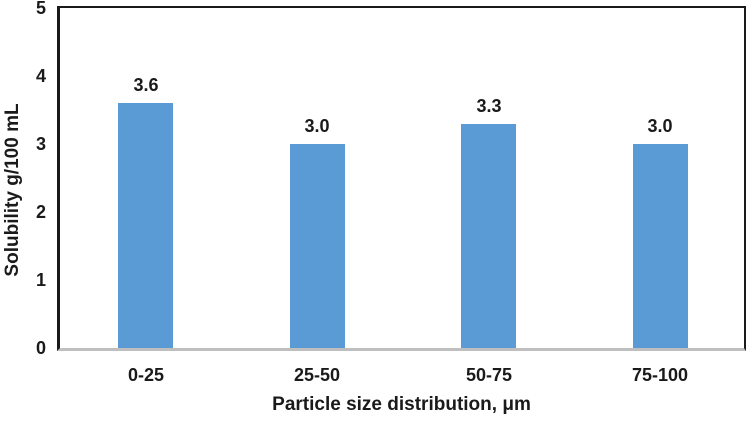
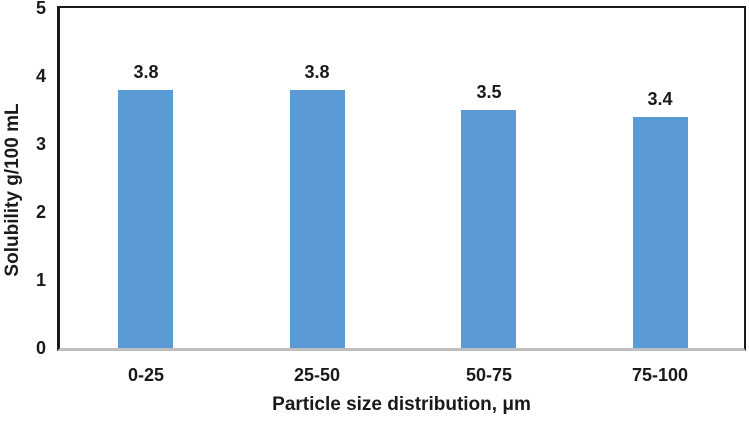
0-25: 3.6 -> 3.8
25-50: 3.0 -> 3.8
50-75: 3.3 -> 3.5
75-100: 3.0 -> 3.4
